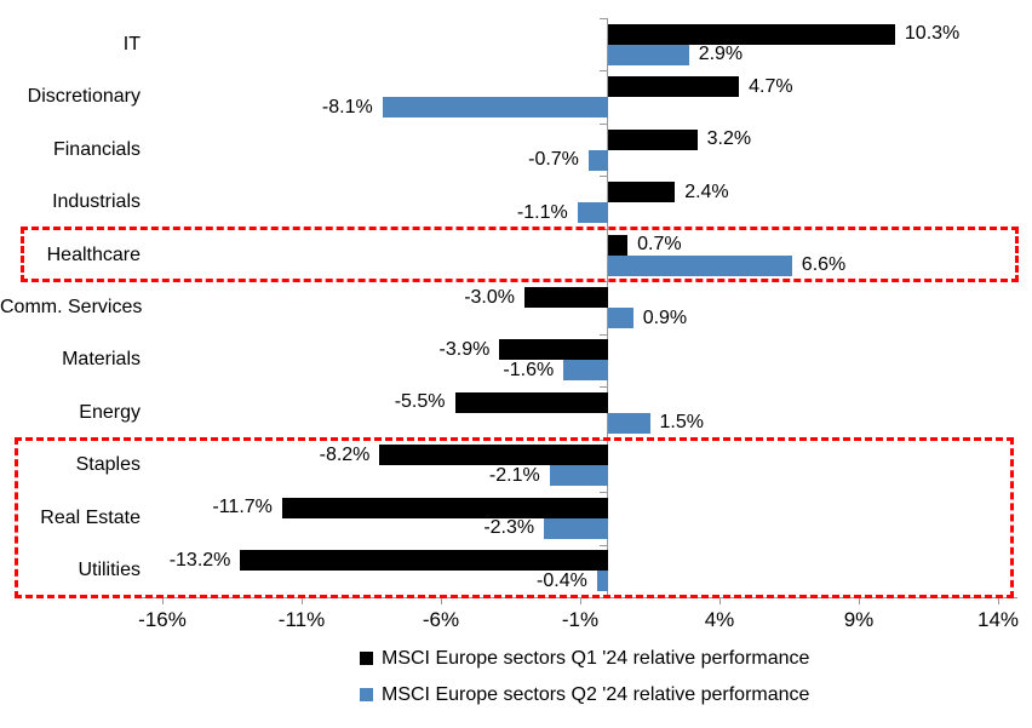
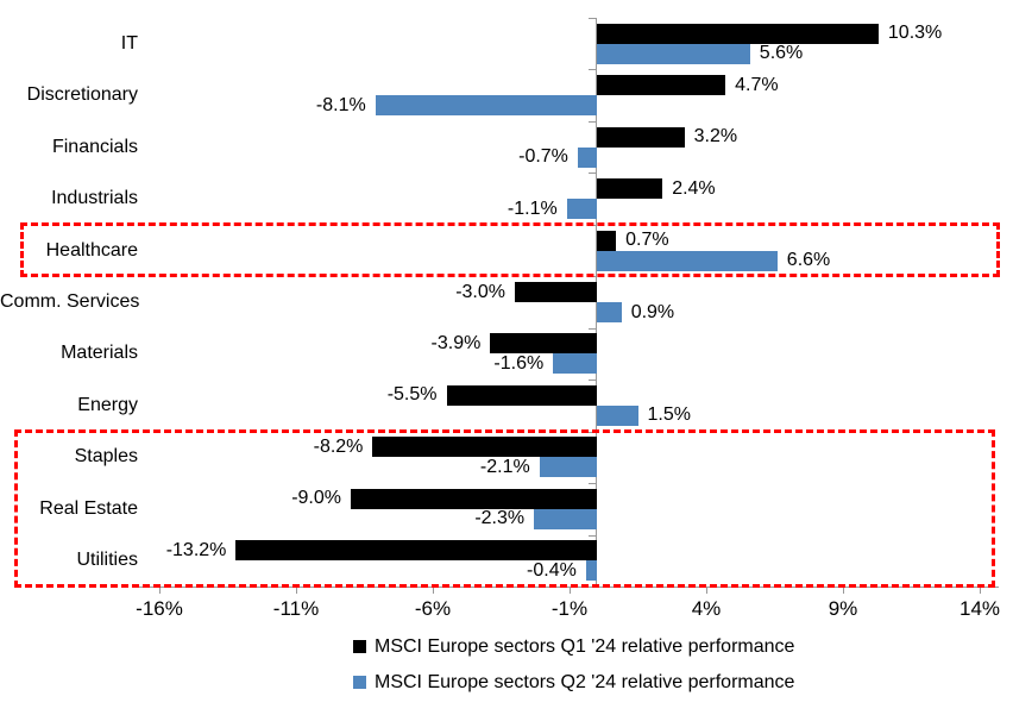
MSCI Europe sectors Q2 '24 relative performance/IT: 2.9% -> 5.6%
MSCI Europe sectors Q1 '24 relative performance/Real Estate: -11.7% -> -9.0%
